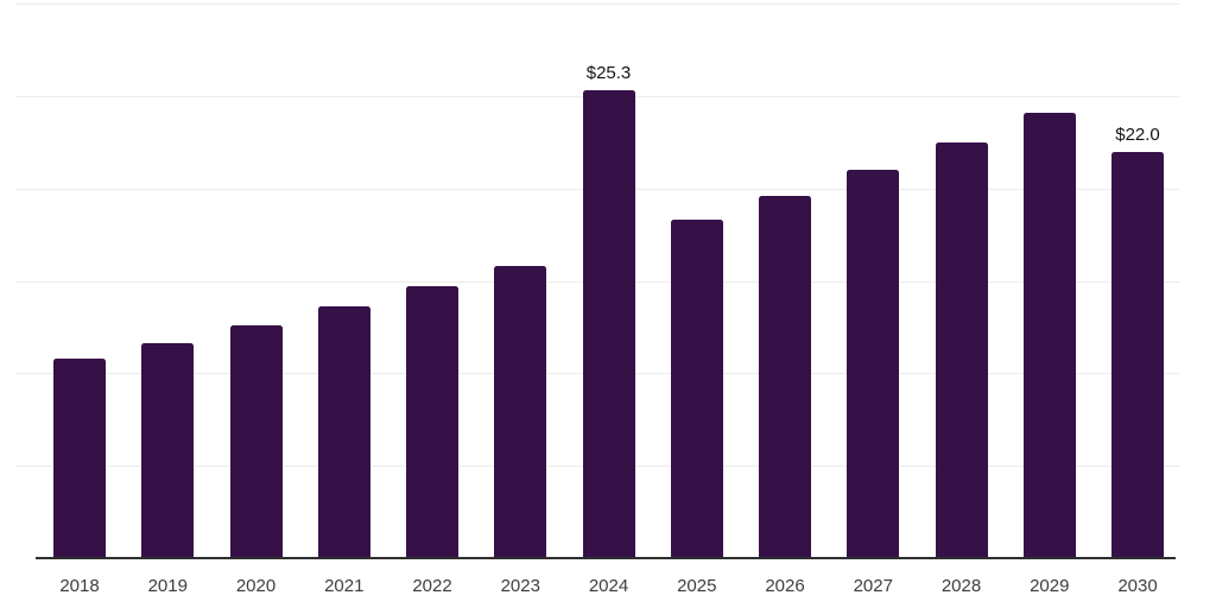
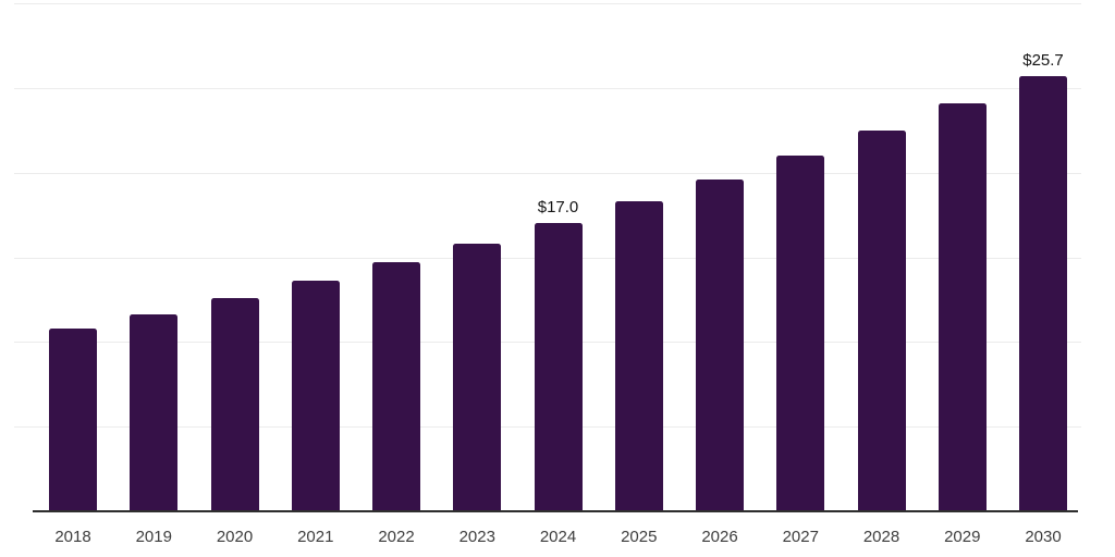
2024: $25.3 -> $17.0
2030: $22.0 -> $25.7
